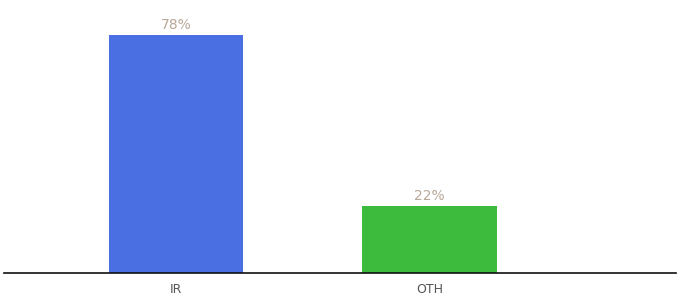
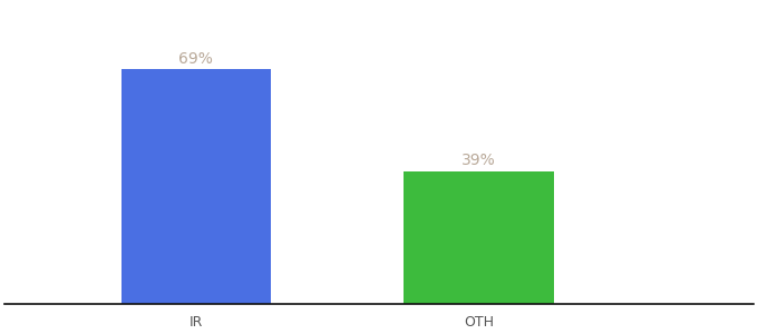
IR: 78% -> 69%
OTH: 22% -> 39%
